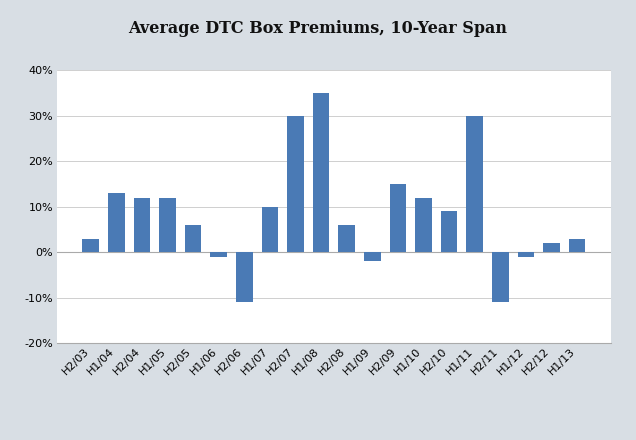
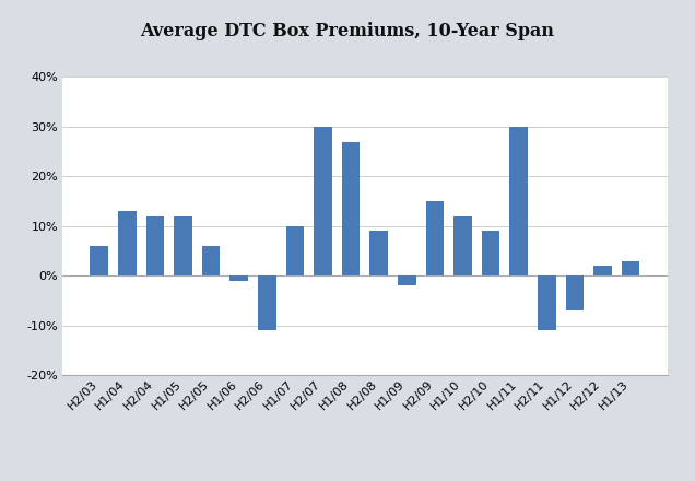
H2/03: 3% -> 6%
H1/08: 35% -> 27%
H2/08: 6% -> 9%
H1/12: -1% -> -7%
